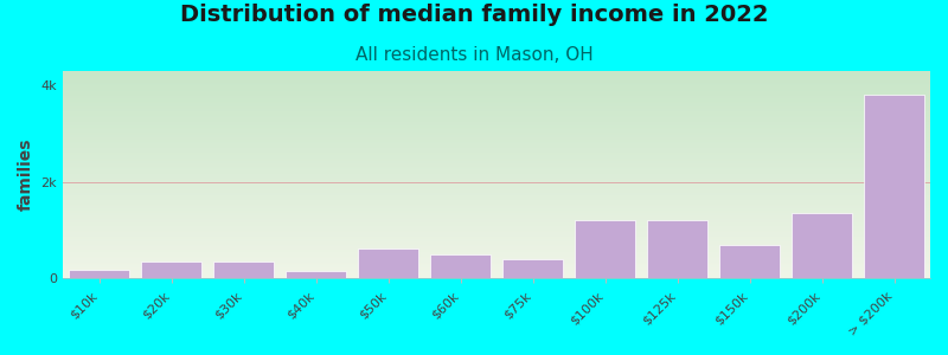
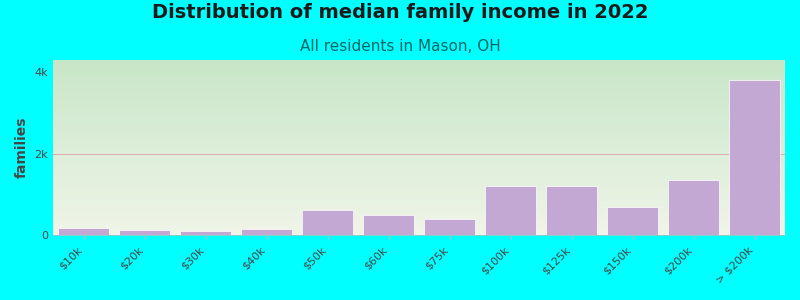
$20k: 0.35k -> 0.14k
$30k: 0.35k -> 0.11k
